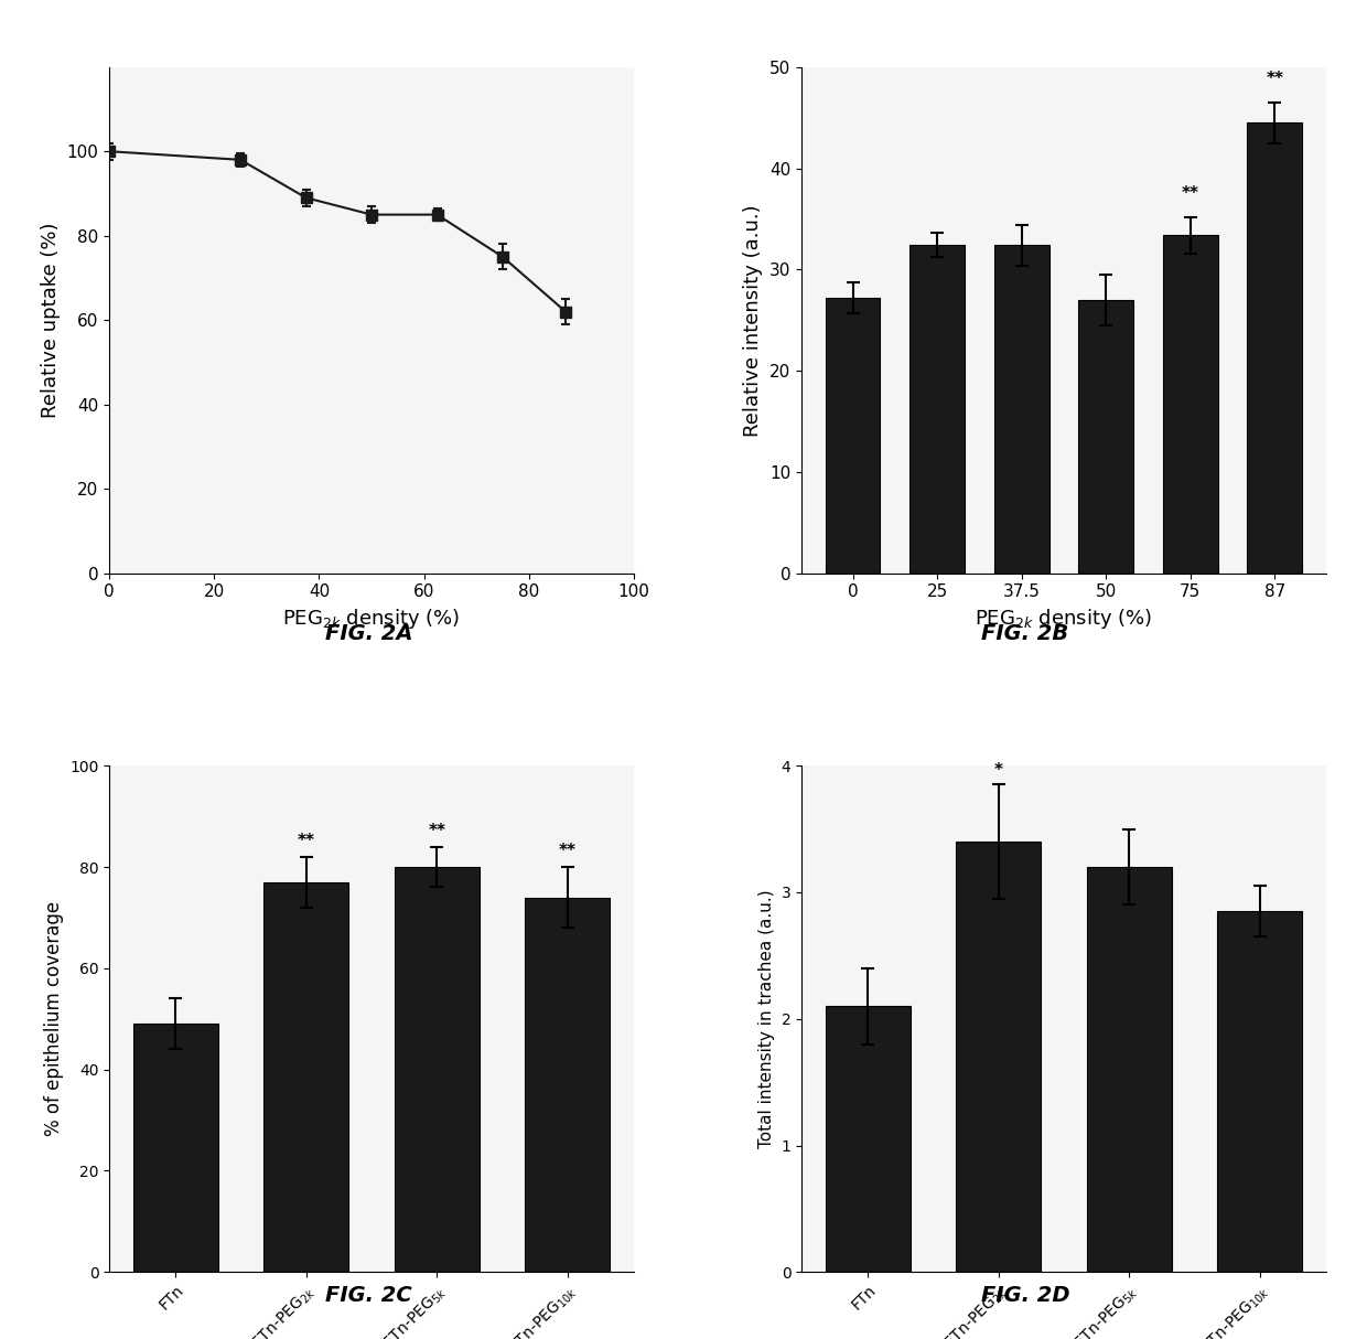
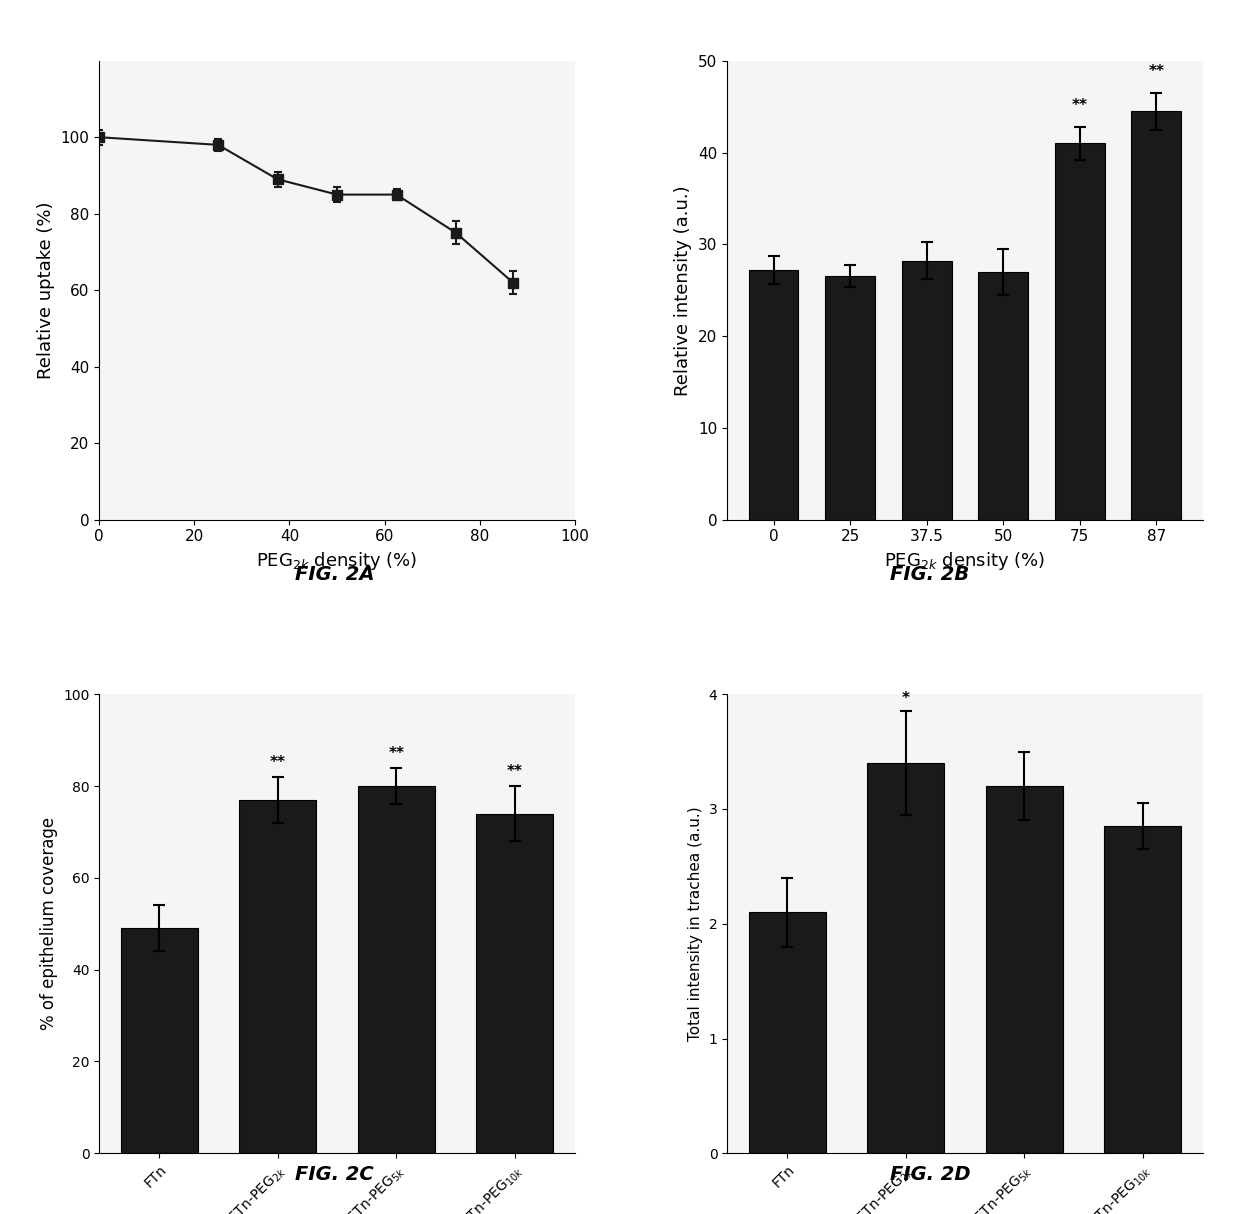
25: 32.4 -> 26.5
37.5: 32.4 -> 28.2
75: 33.4 -> 41.0
